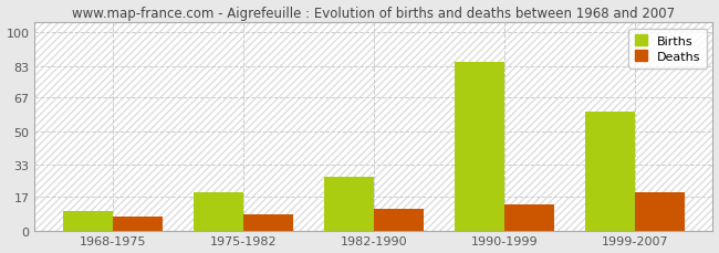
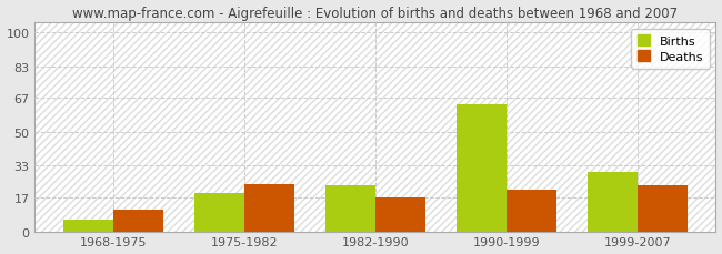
Births/1968-1975: 10 -> 6
Deaths/1968-1975: 7 -> 11
Deaths/1975-1982: 8 -> 24
Births/1982-1990: 27 -> 23
Deaths/1982-1990: 11 -> 17
Births/1990-1999: 85 -> 64
Deaths/1990-1999: 13 -> 21
Births/1999-2007: 60 -> 30
Deaths/1999-2007: 19 -> 23
